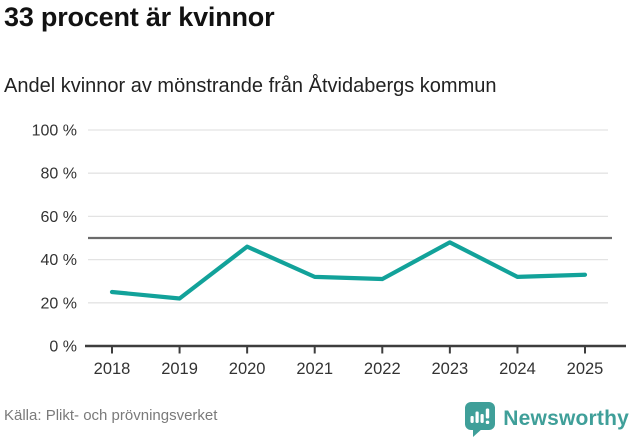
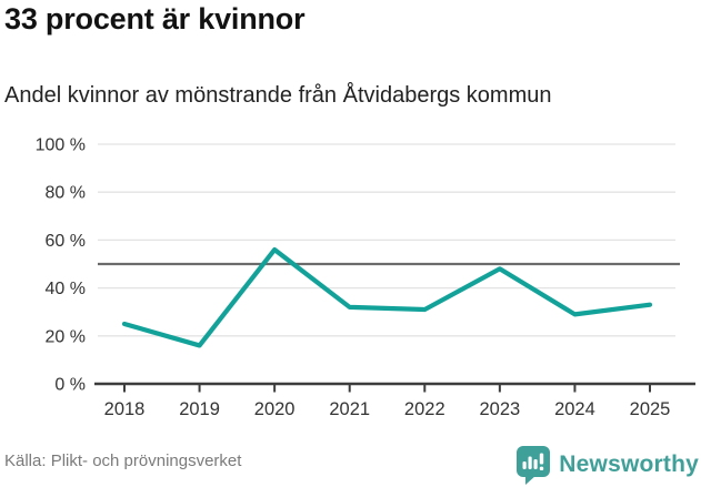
2019: 22% -> 16%
2020: 46% -> 56%
2024: 32% -> 29%
